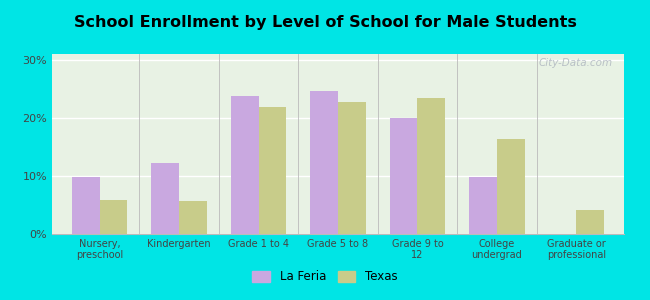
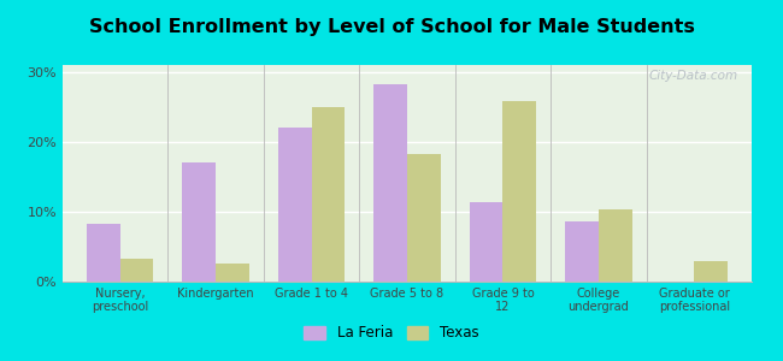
La Feria/Nursery, preschool: 9.8% -> 8.2%
Texas/Nursery, preschool: 5.8% -> 3.2%
La Feria/Kindergarten: 12.3% -> 17.0%
Texas/Kindergarten: 5.7% -> 2.6%
La Feria/Grade 1 to 4: 23.8% -> 22.0%
Texas/Grade 1 to 4: 21.8% -> 25.0%
La Feria/Grade 5 to 8: 24.7% -> 28.2%
Texas/Grade 5 to 8: 22.8% -> 18.2%
La Feria/Grade 9 to 12: 20.0% -> 11.4%
Texas/Grade 9 to 12: 23.5% -> 25.8%
La Feria/College undergrad: 9.8% -> 8.6%
Texas/College undergrad: 16.3% -> 10.4%
Texas/Graduate or professional: 4.2% -> 3.0%
